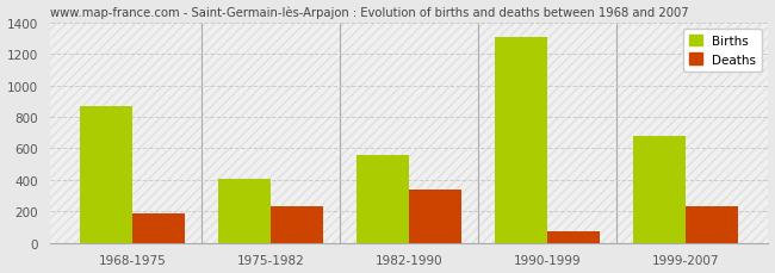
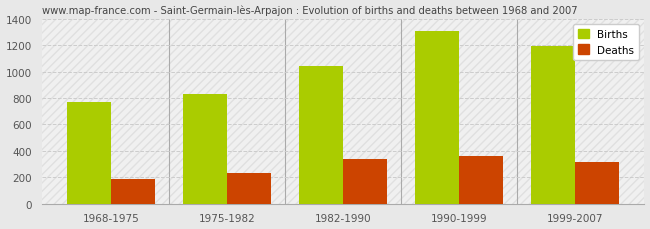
Births/1968-1975: 870 -> 770
Births/1975-1982: 410 -> 830
Births/1982-1990: 560 -> 1040
Deaths/1990-1999: 70 -> 360
Births/1999-2007: 680 -> 1190
Deaths/1999-2007: 230 -> 320
